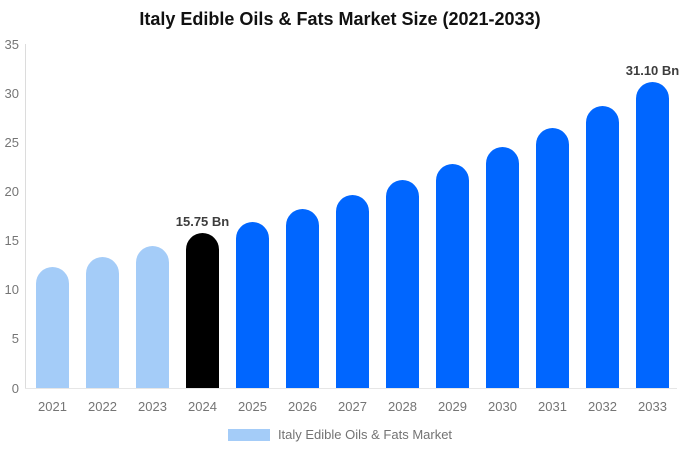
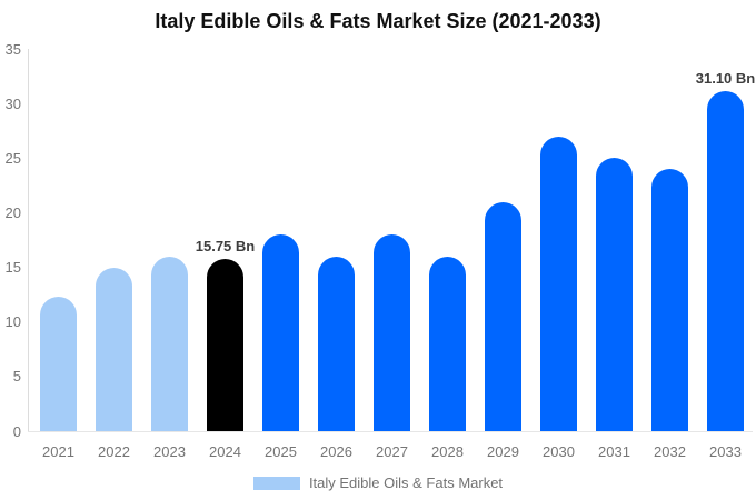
2022: 13 -> 15
2023: 14 -> 16
2025: 17 -> 18
2026: 18 -> 16
2027: 20 -> 18
2028: 21 -> 16
2029: 23 -> 21
2030: 25 -> 27
2031: 26 -> 25
2032: 29 -> 24
